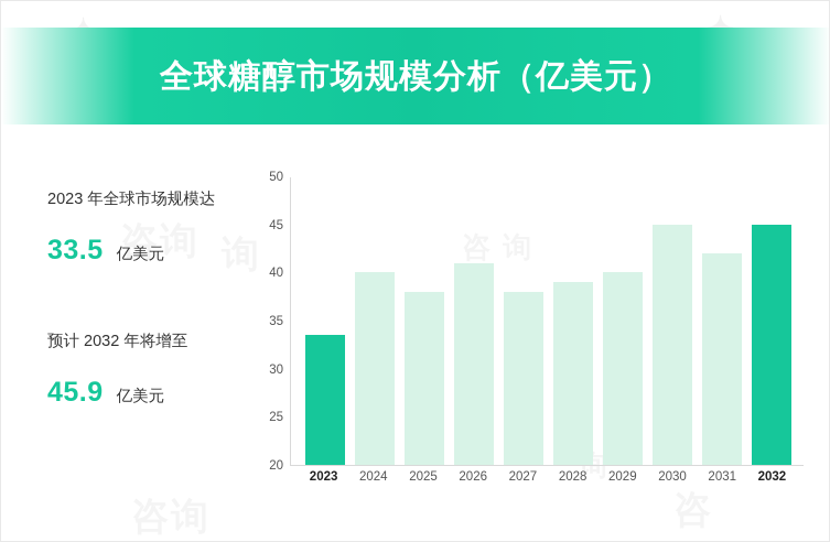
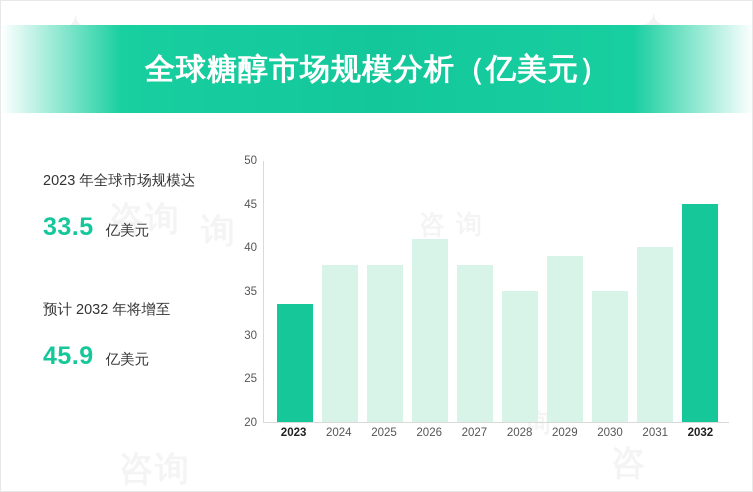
2024: 40 -> 38
2028: 39 -> 35
2029: 40 -> 39
2030: 45 -> 35
2031: 42 -> 40
